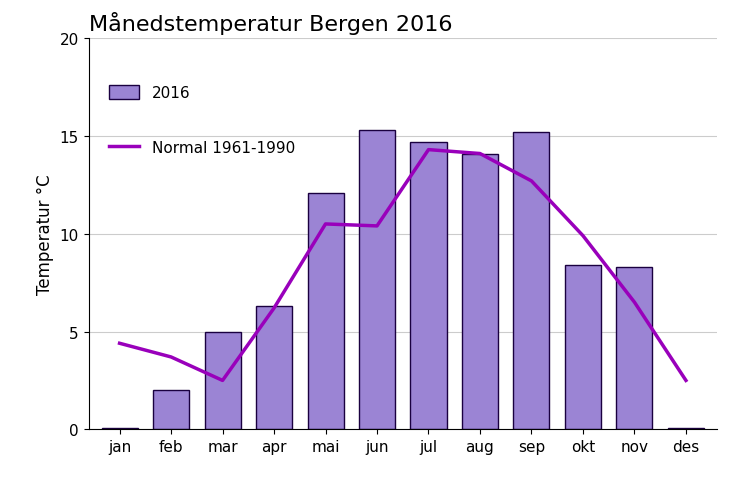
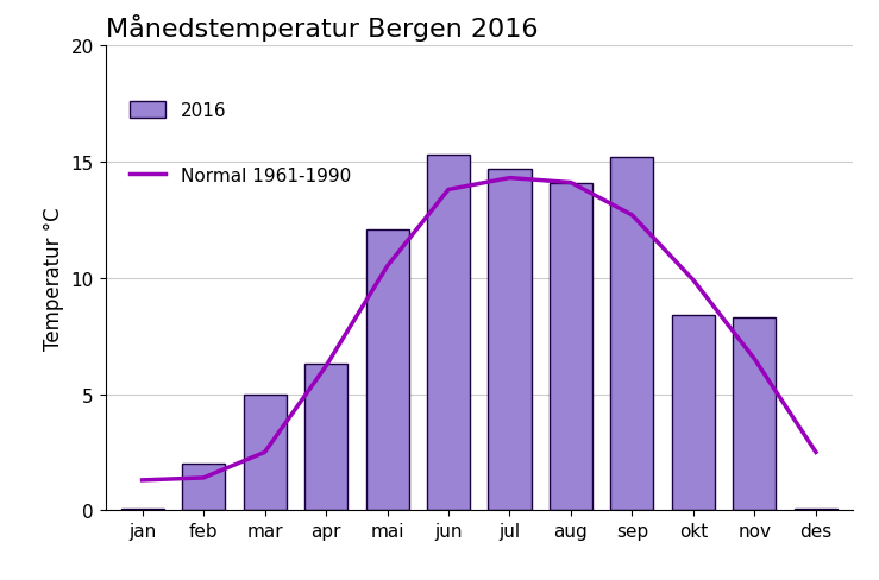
Normal 1961-1990/jan: 4.4 -> 1.3
Normal 1961-1990/feb: 3.7 -> 1.4
Normal 1961-1990/jun: 10.4 -> 13.8
